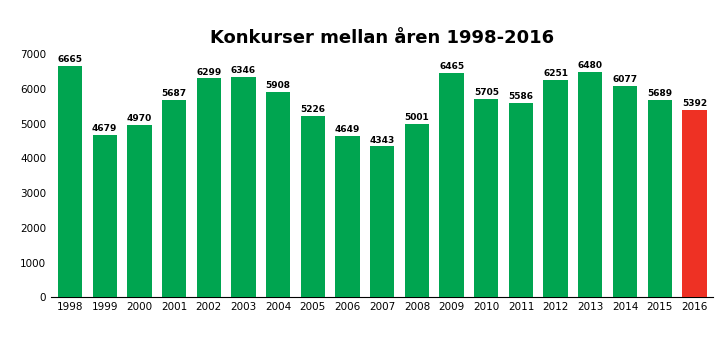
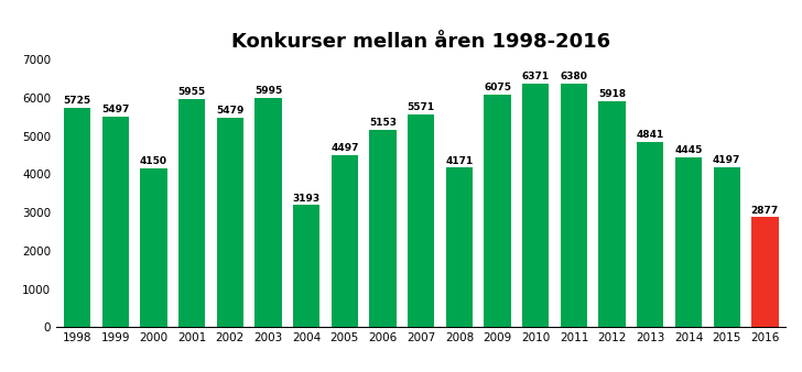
1998: 6665 -> 5725
1999: 4679 -> 5497
2000: 4970 -> 4150
2001: 5687 -> 5955
2002: 6299 -> 5479
2003: 6346 -> 5995
2004: 5908 -> 3193
2005: 5226 -> 4497
2006: 4649 -> 5153
2007: 4343 -> 5571
2008: 5001 -> 4171
2009: 6465 -> 6075
2010: 5705 -> 6371
2011: 5586 -> 6380
2012: 6251 -> 5918
2013: 6480 -> 4841
2014: 6077 -> 4445
2015: 5689 -> 4197
2016: 5392 -> 2877
